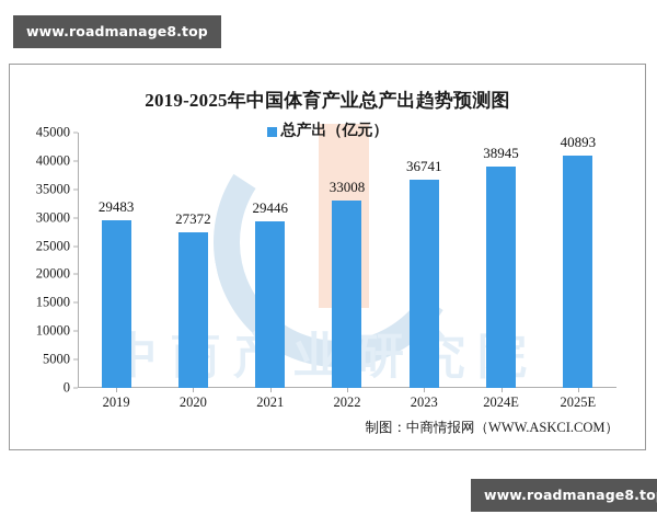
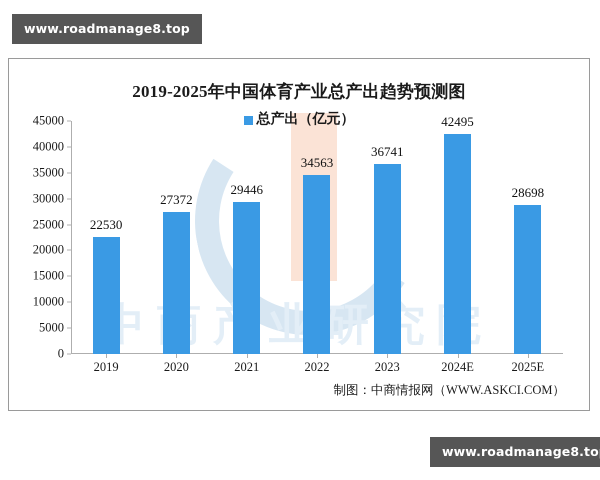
2019: 29483 -> 22530
2022: 33008 -> 34563
2024E: 38945 -> 42495
2025E: 40893 -> 28698
